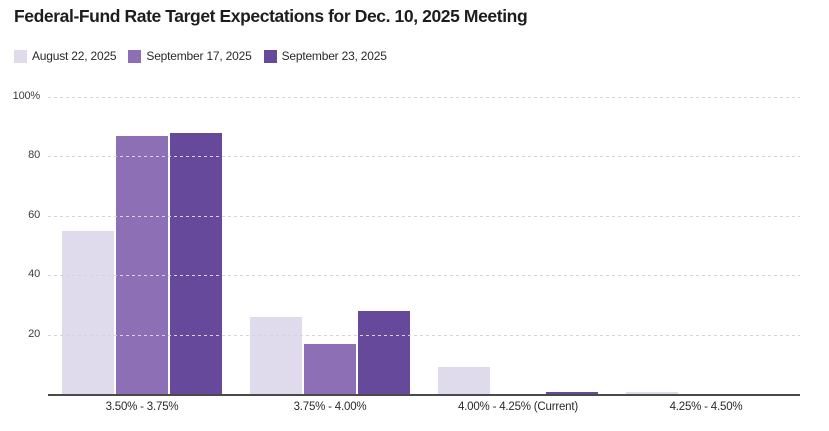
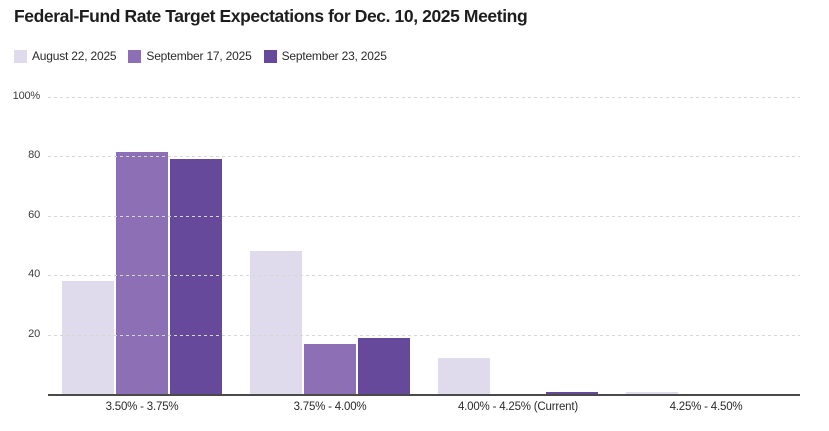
August 22, 2025/3.50% - 3.75%: 55% -> 38%
September 17, 2025/3.50% - 3.75%: 87% -> 82%
September 23, 2025/3.50% - 3.75%: 88% -> 79%
August 22, 2025/3.75% - 4.00%: 26% -> 48%
September 23, 2025/3.75% - 4.00%: 28% -> 19%
August 22, 2025/4.00% - 4.25% (Current): 9% -> 12%
